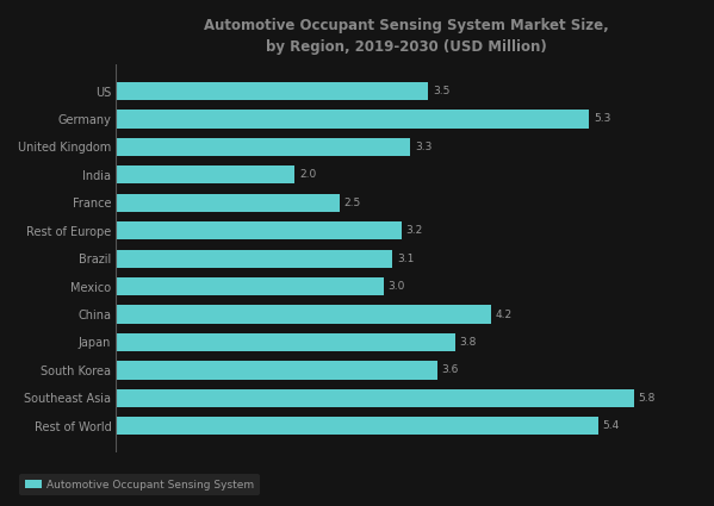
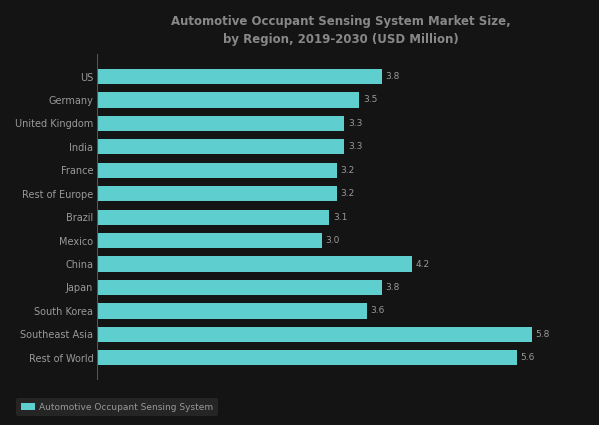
US: 3.5 -> 3.8
Germany: 5.3 -> 3.5
India: 2.0 -> 3.3
France: 2.5 -> 3.2
Rest of World: 5.4 -> 5.6
